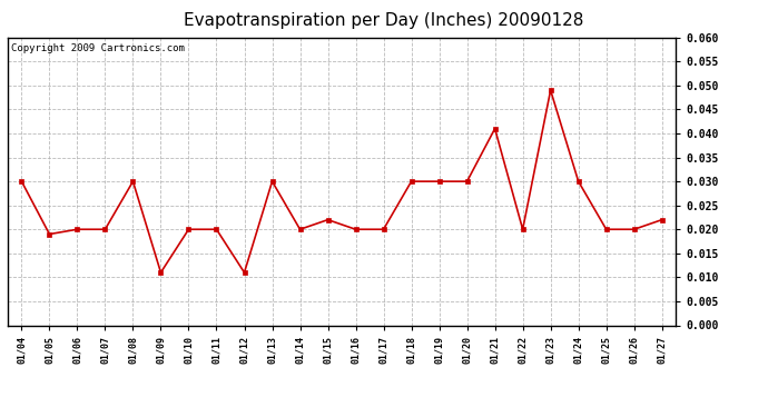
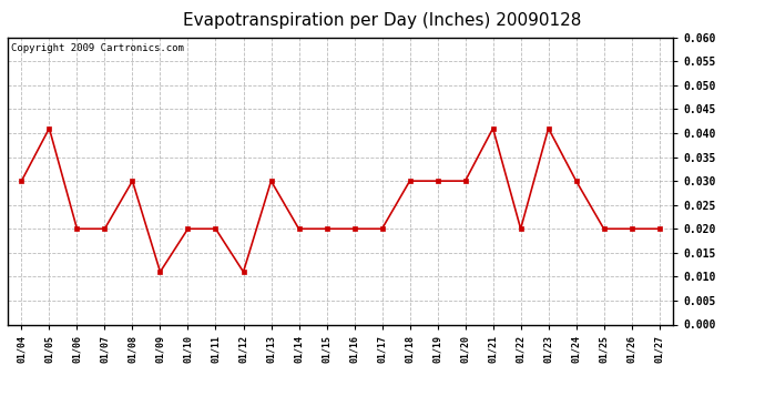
01/05: 0.019 -> 0.041
01/15: 0.022 -> 0.020
01/23: 0.049 -> 0.041
01/27: 0.022 -> 0.020
